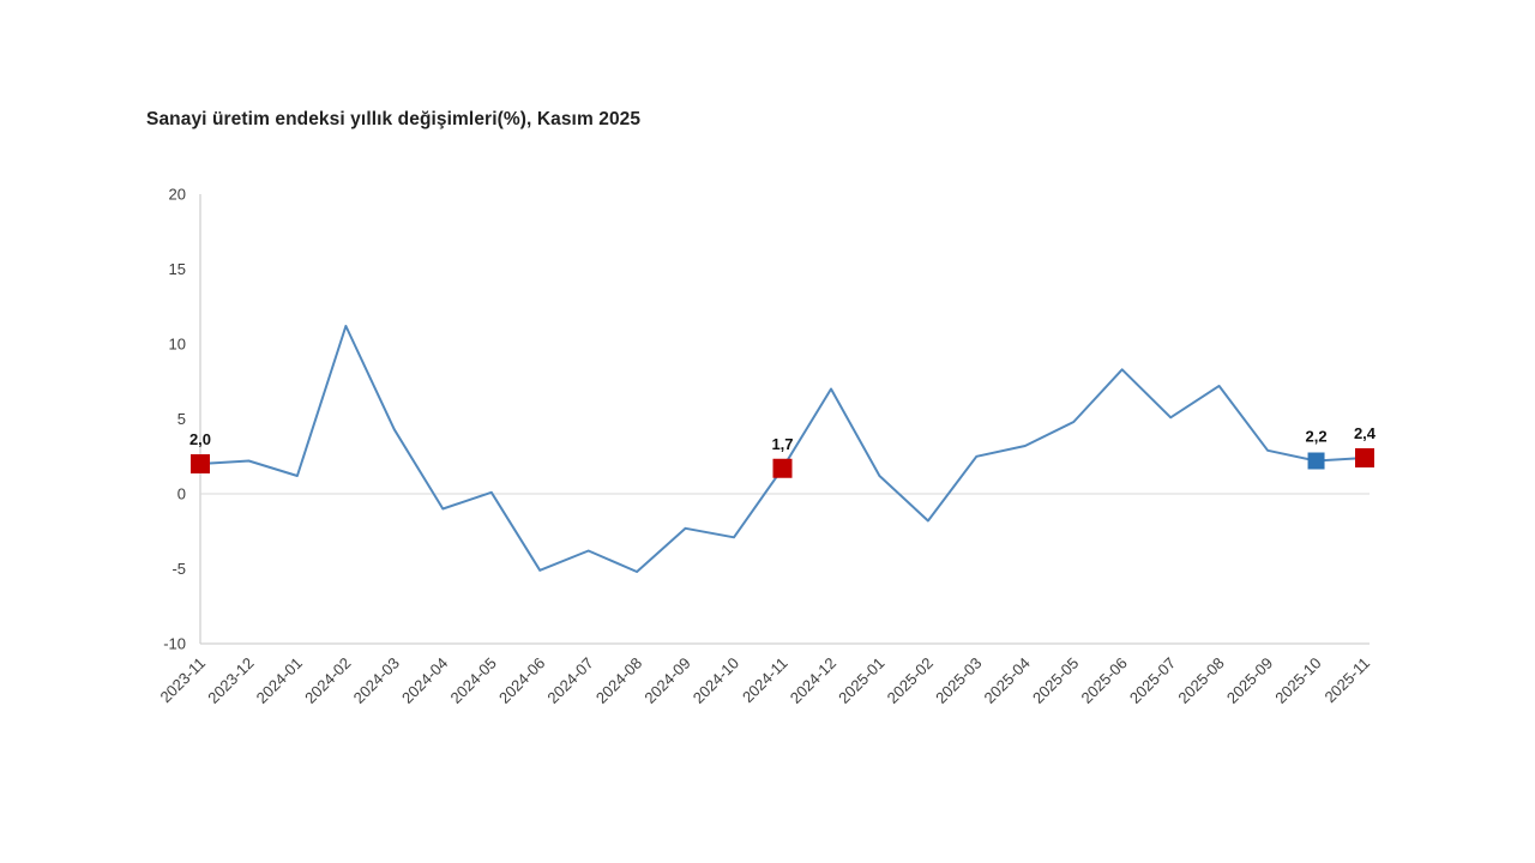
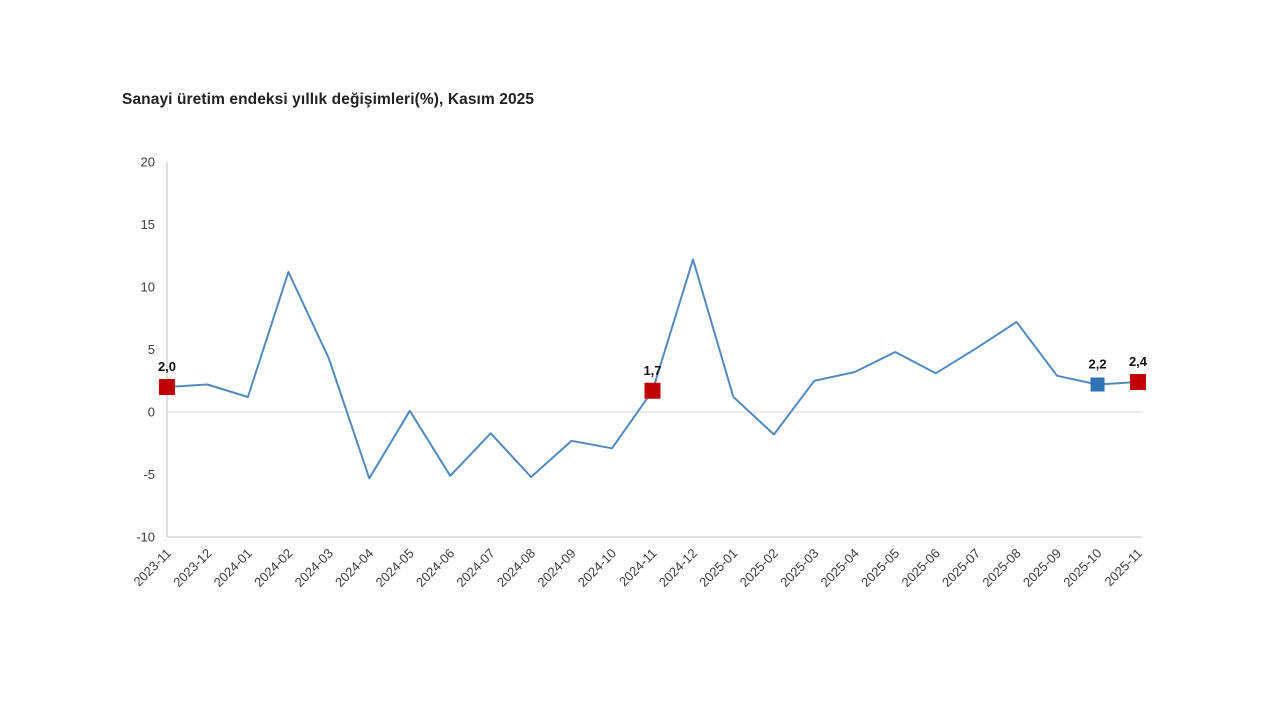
2024-04: -1.0 -> -5.3
2024-07: -3.8 -> -1.7
2024-12: 7.0 -> 12.2
2025-06: 8.3 -> 3.1
